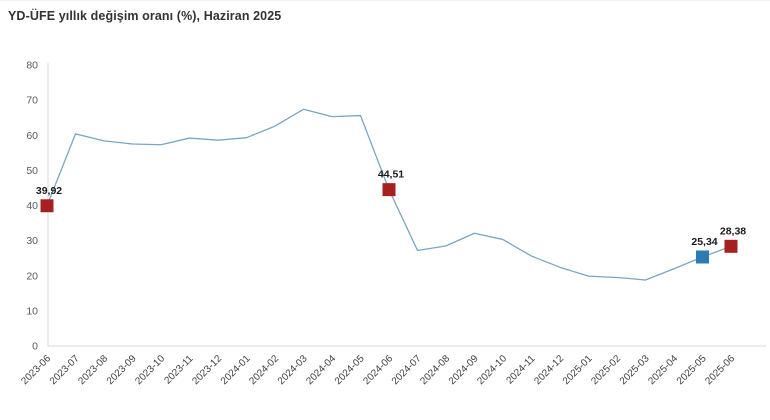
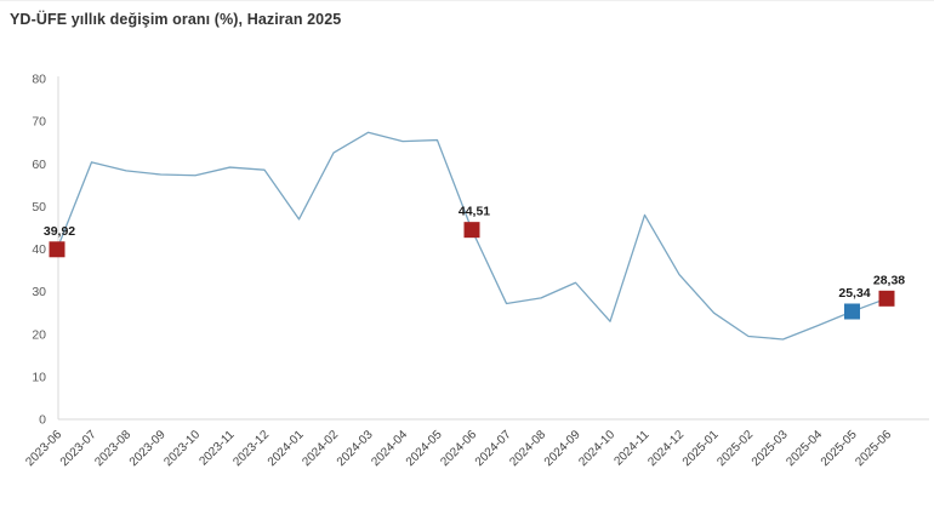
2024-01: 59 -> 47
2024-10: 30 -> 23
2024-11: 26 -> 48
2024-12: 22 -> 34
2025-01: 20 -> 25
